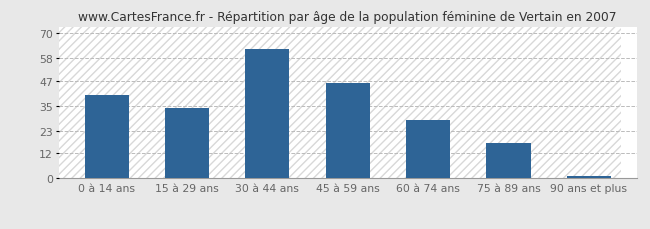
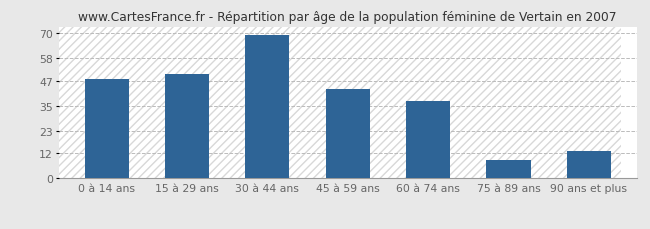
0 à 14 ans: 40 -> 48
15 à 29 ans: 34 -> 50
30 à 44 ans: 62 -> 69
45 à 59 ans: 46 -> 43
60 à 74 ans: 28 -> 37
75 à 89 ans: 17 -> 9
90 ans et plus: 1 -> 13
